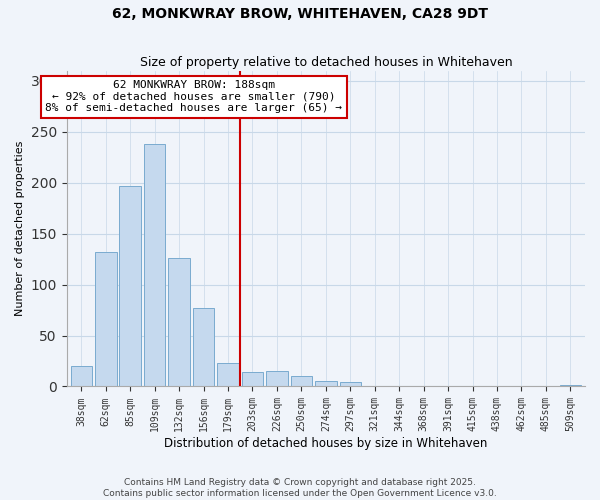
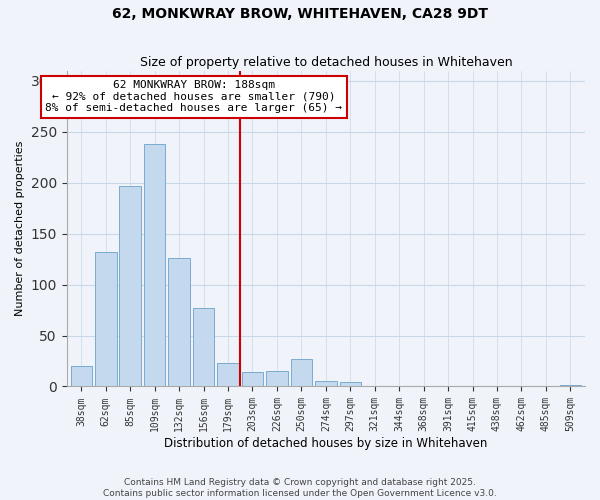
250sqm: 10 -> 27
